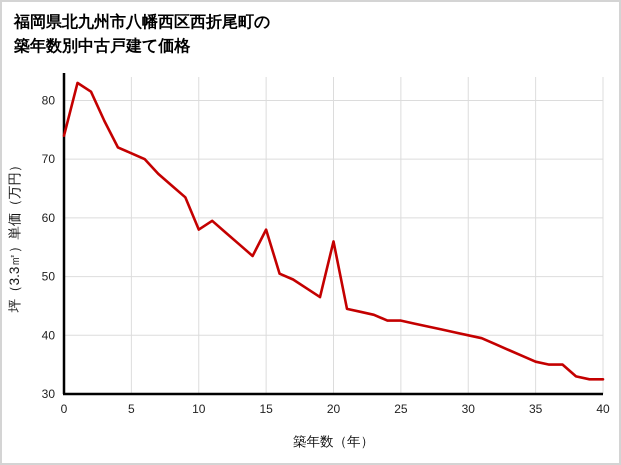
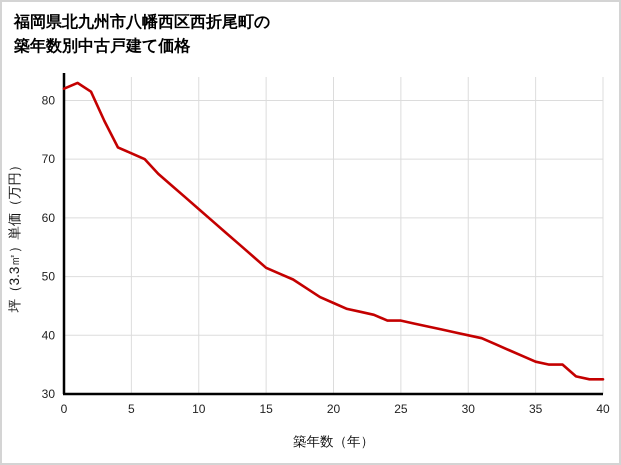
0: 74 -> 82
10: 58 -> 62
15: 58 -> 52
20: 56 -> 46
